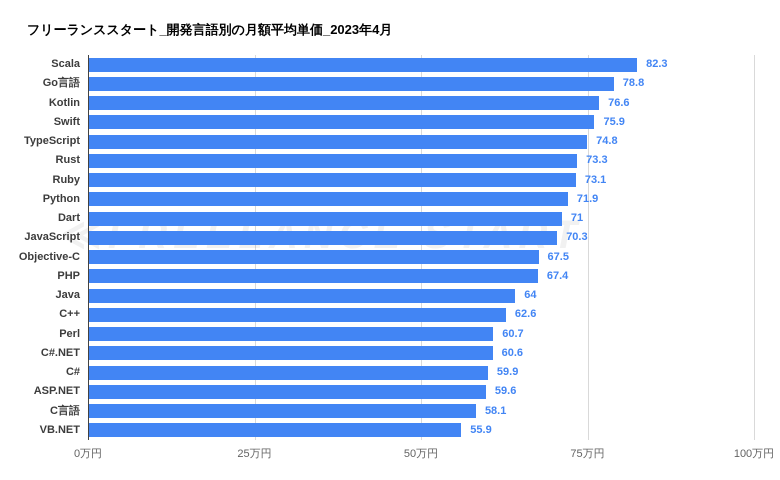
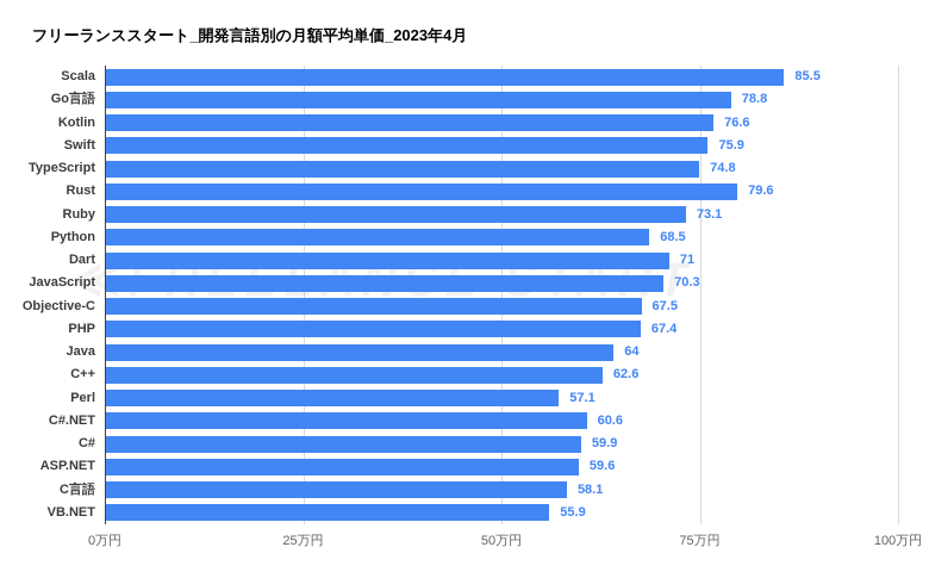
Scala: 82.3 -> 85.5
Rust: 73.3 -> 79.6
Python: 71.9 -> 68.5
Perl: 60.7 -> 57.1
